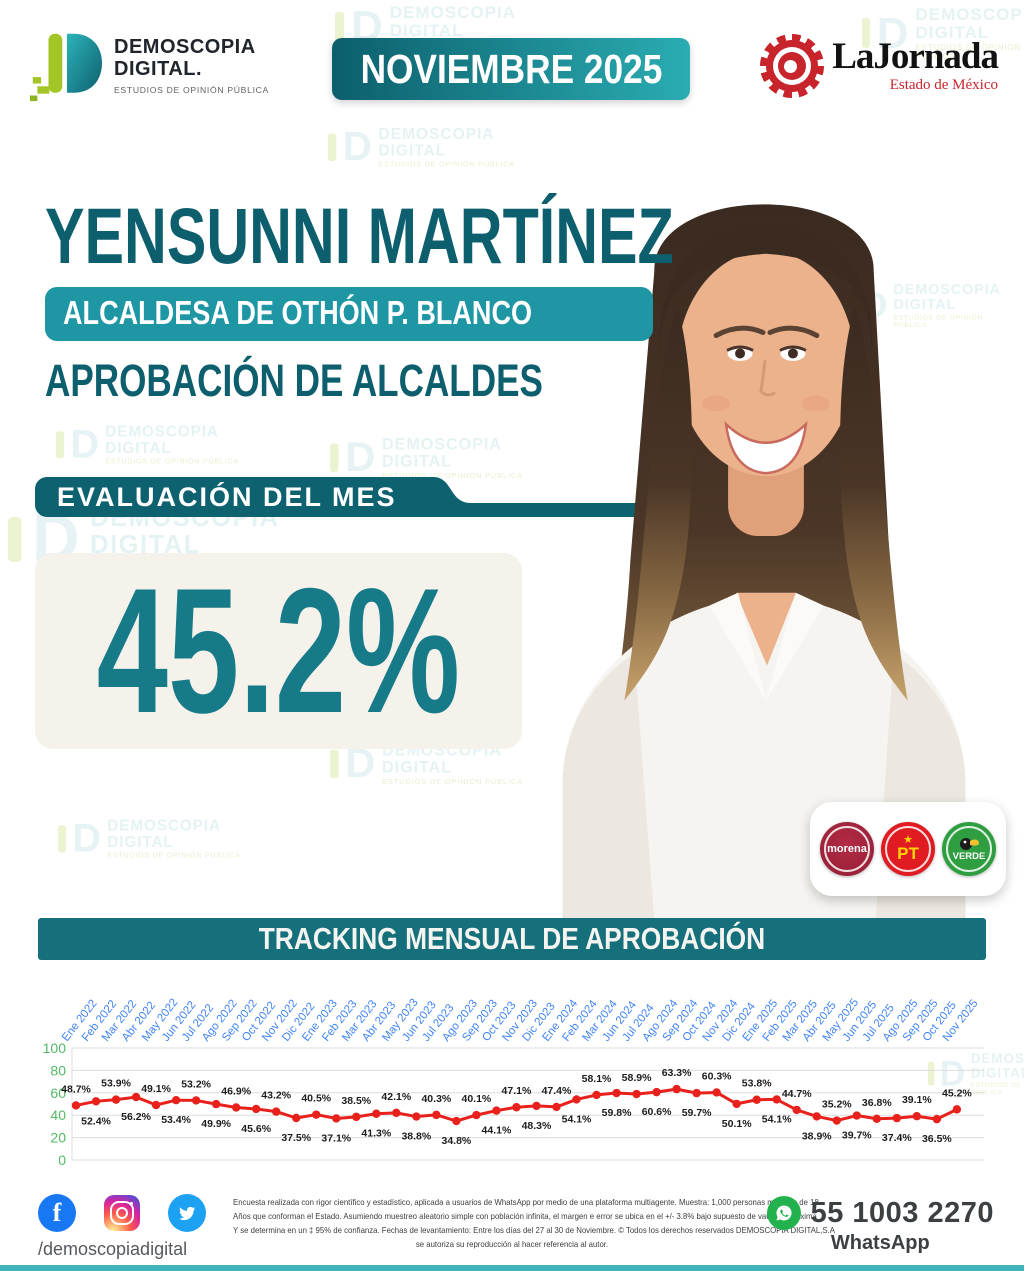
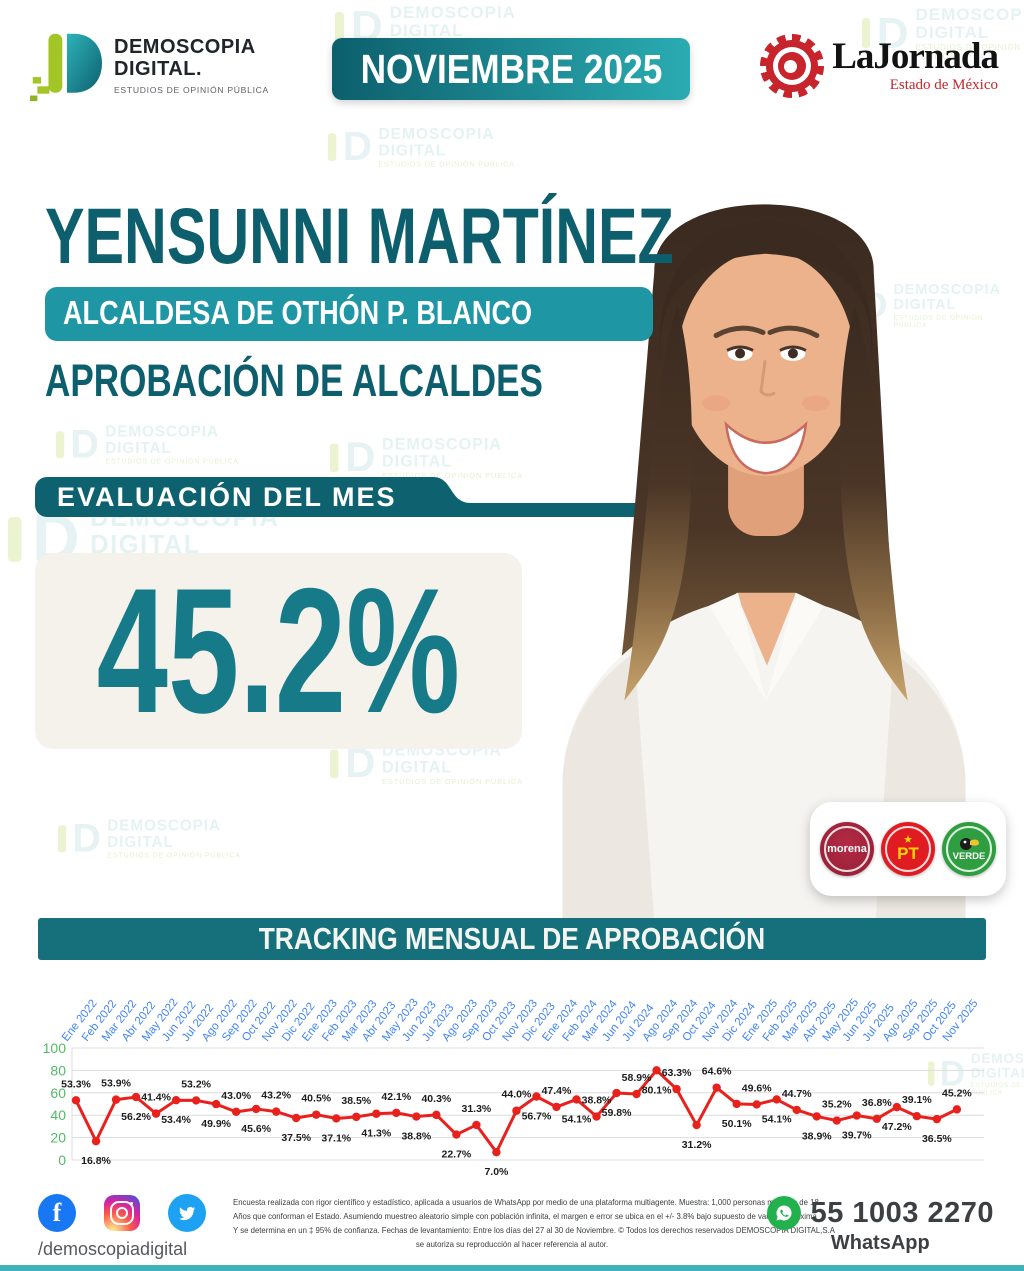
Ene 2022: 48.7% -> 53.3%
Feb 2022: 52.4% -> 16.8%
May 2022: 49.1% -> 41.4%
Sep 2022: 46.9% -> 43.0%
Ago 2023: 34.8% -> 22.7%
Sep 2023: 40.1% -> 31.3%
Oct 2023: 44.1% -> 7.0%
Nov 2023: 47.1% -> 44.0%
Dic 2023: 48.3% -> 56.7%
Mar 2024: 58.1% -> 38.8%
Ago 2024: 60.6% -> 80.1%
Oct 2024: 59.7% -> 31.2%
Nov 2024: 60.3% -> 64.6%
Ene 2025: 53.8% -> 49.6%
Ago 2025: 37.4% -> 47.2%
